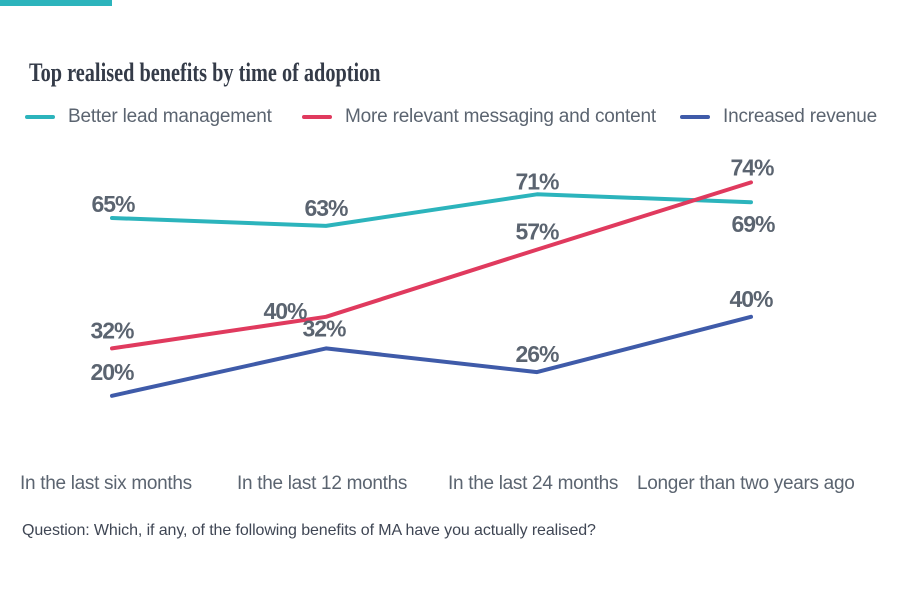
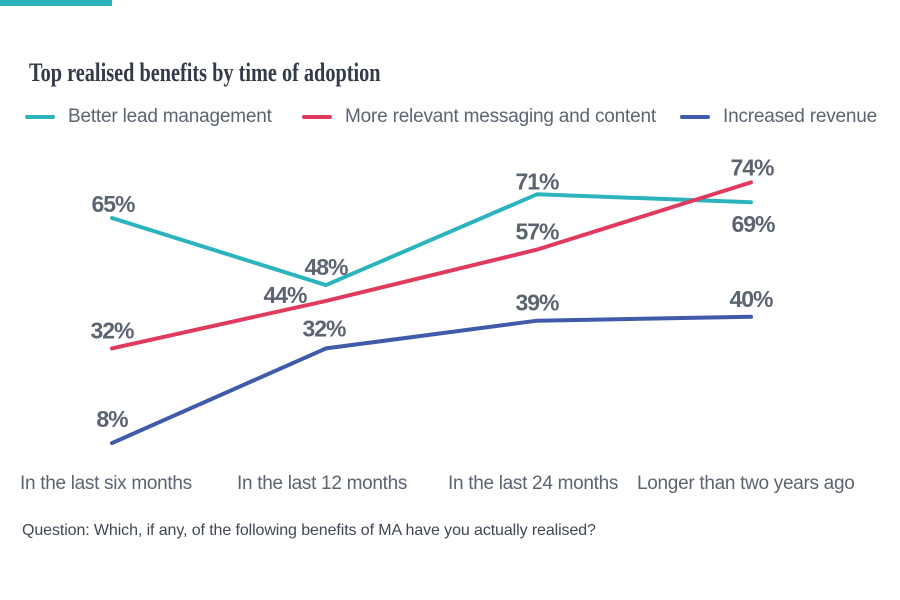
Increased revenue/In the last six months: 20% -> 8%
Better lead management/In the last 12 months: 63% -> 48%
More relevant messaging and content/In the last 12 months: 40% -> 44%
Increased revenue/In the last 24 months: 26% -> 39%
